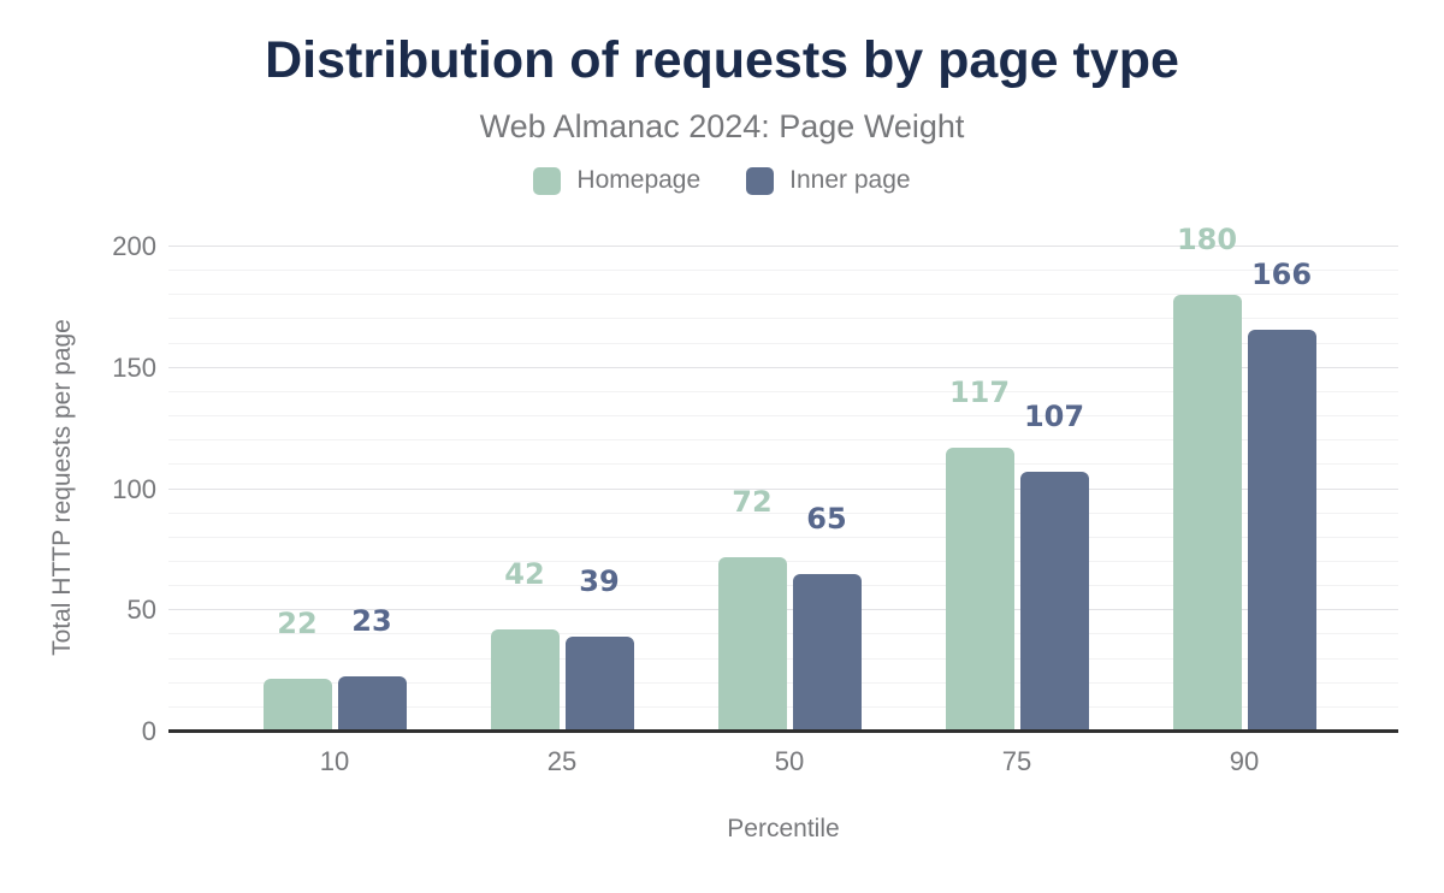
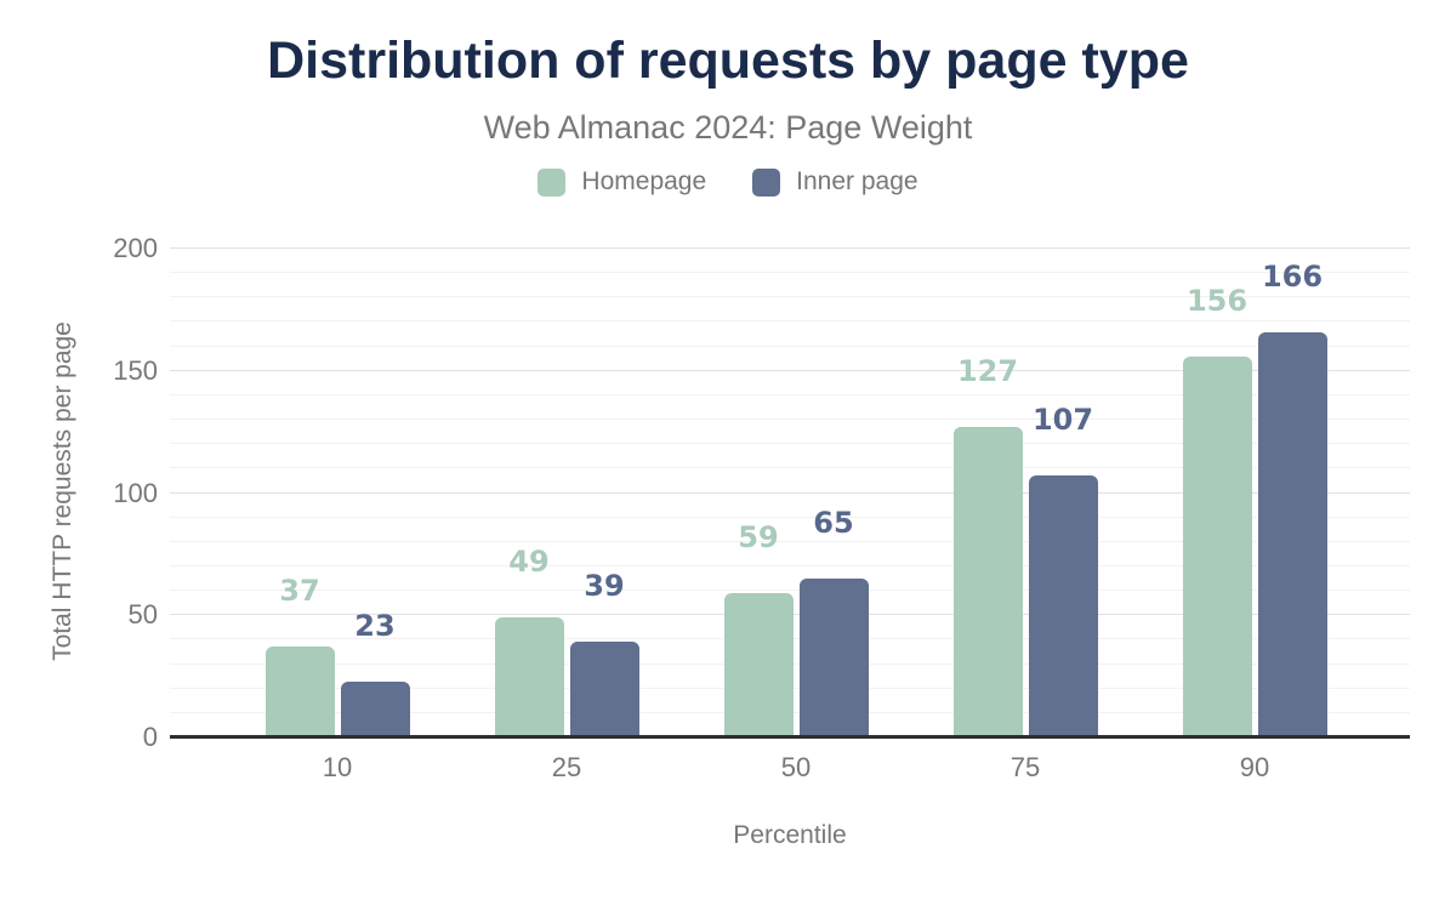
Homepage/10: 22 -> 37
Homepage/25: 42 -> 49
Homepage/50: 72 -> 59
Homepage/75: 117 -> 127
Homepage/90: 180 -> 156
